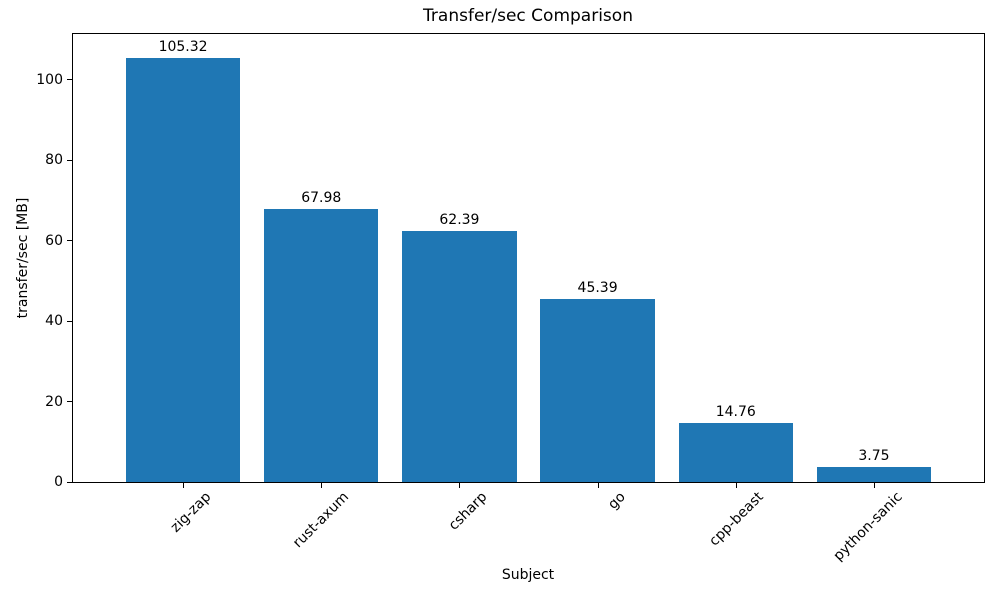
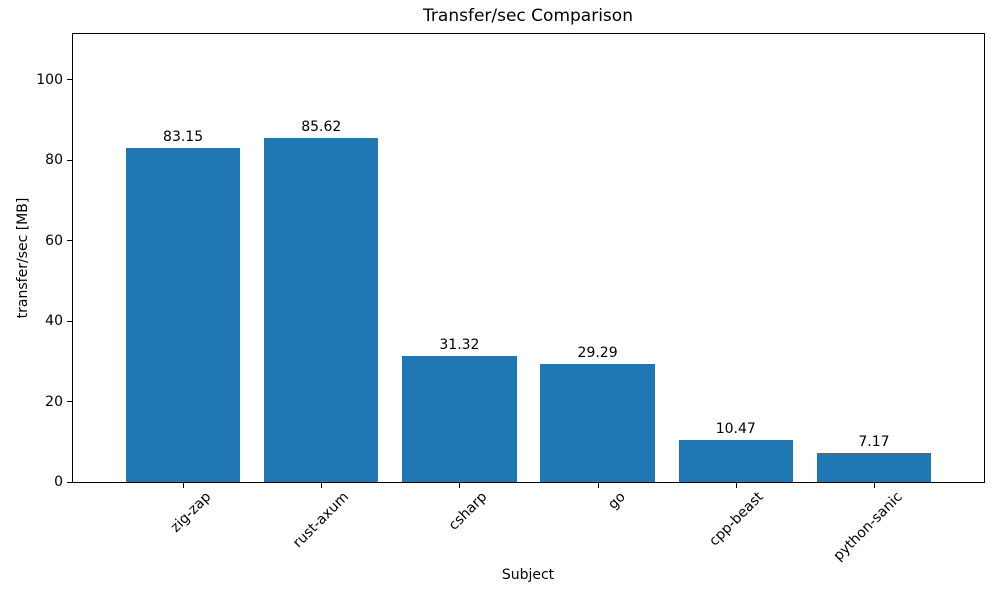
zig-zap: 105.32 -> 83.15
rust-axum: 67.98 -> 85.62
csharp: 62.39 -> 31.32
go: 45.39 -> 29.29
cpp-beast: 14.76 -> 10.47
python-sanic: 3.75 -> 7.17
